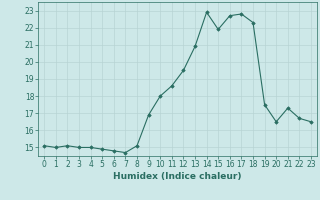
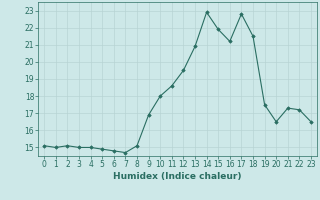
16: 22.7 -> 21.2
18: 22.3 -> 21.5
22: 16.7 -> 17.2
